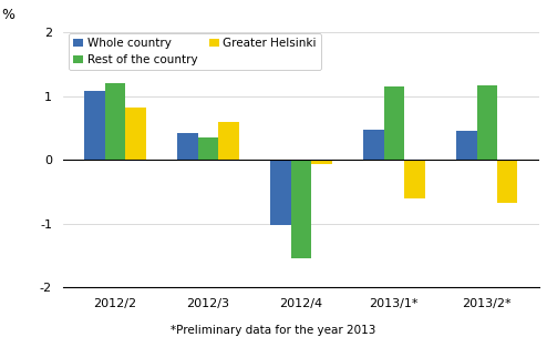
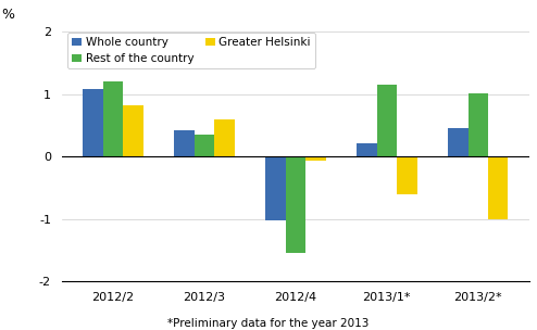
Whole country/2013/1*: 0.47 -> 0.22
Rest of the country/2013/2*: 1.17 -> 1.02
Greater Helsinki/2013/2*: -0.68 -> -1.00
